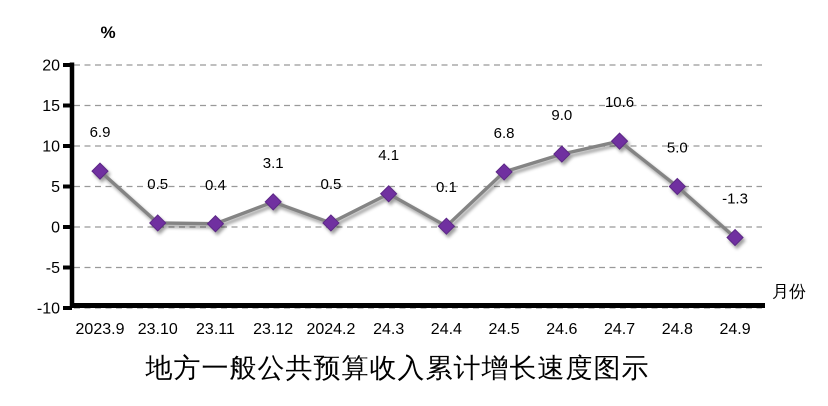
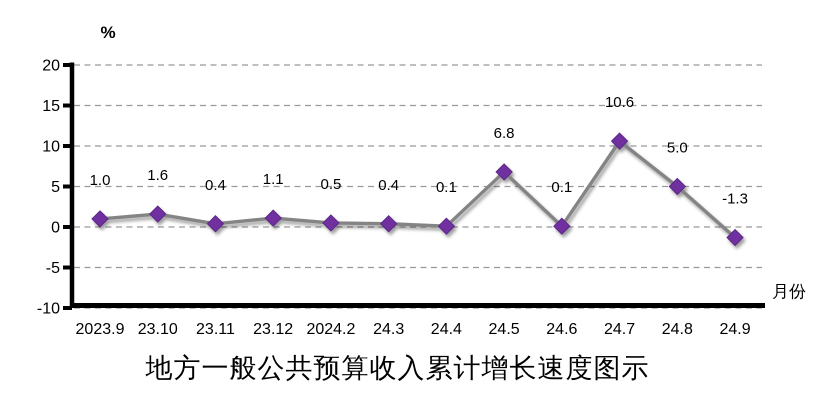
2023.9: 6.9 -> 1.0
23.10: 0.5 -> 1.6
23.12: 3.1 -> 1.1
24.3: 4.1 -> 0.4
24.6: 9.0 -> 0.1
